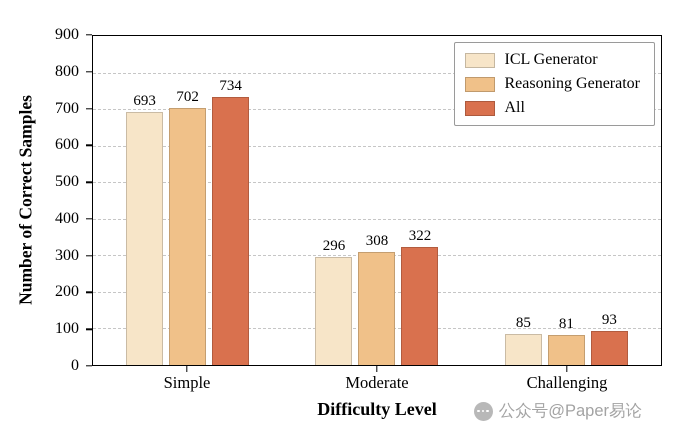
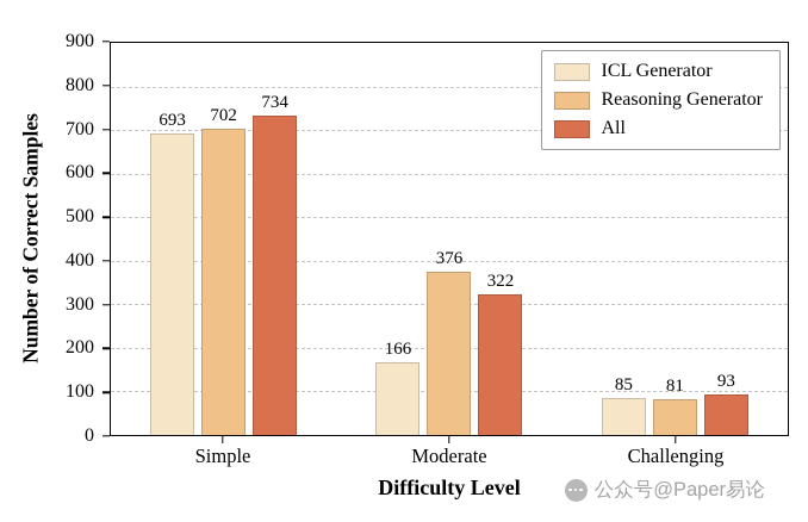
ICL Generator/Moderate: 296 -> 166
Reasoning Generator/Moderate: 308 -> 376
